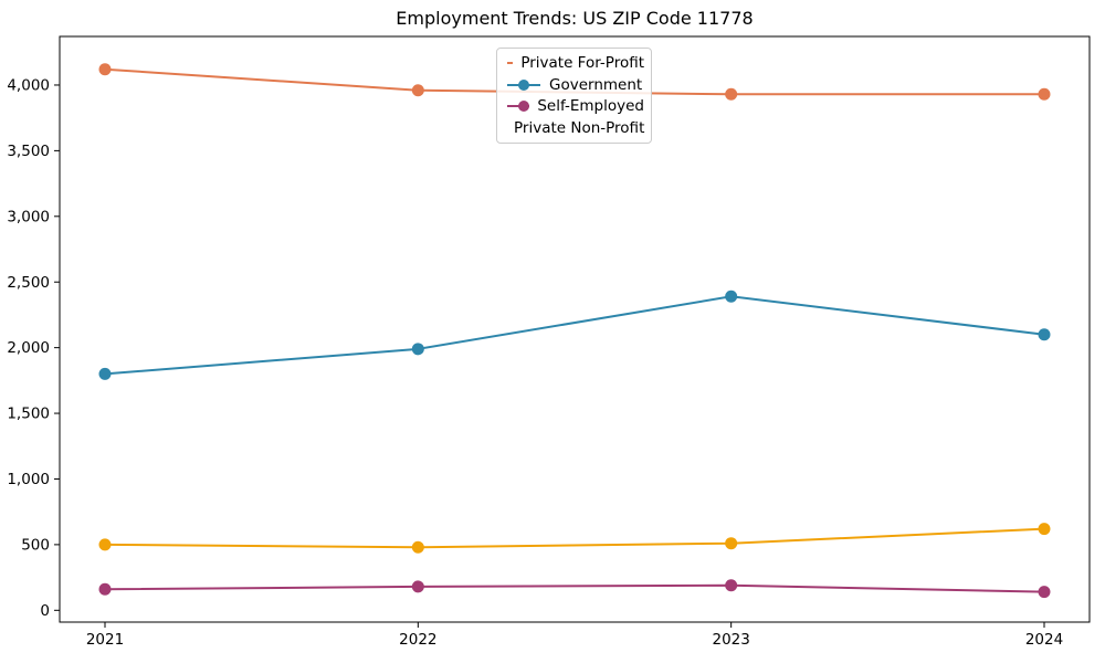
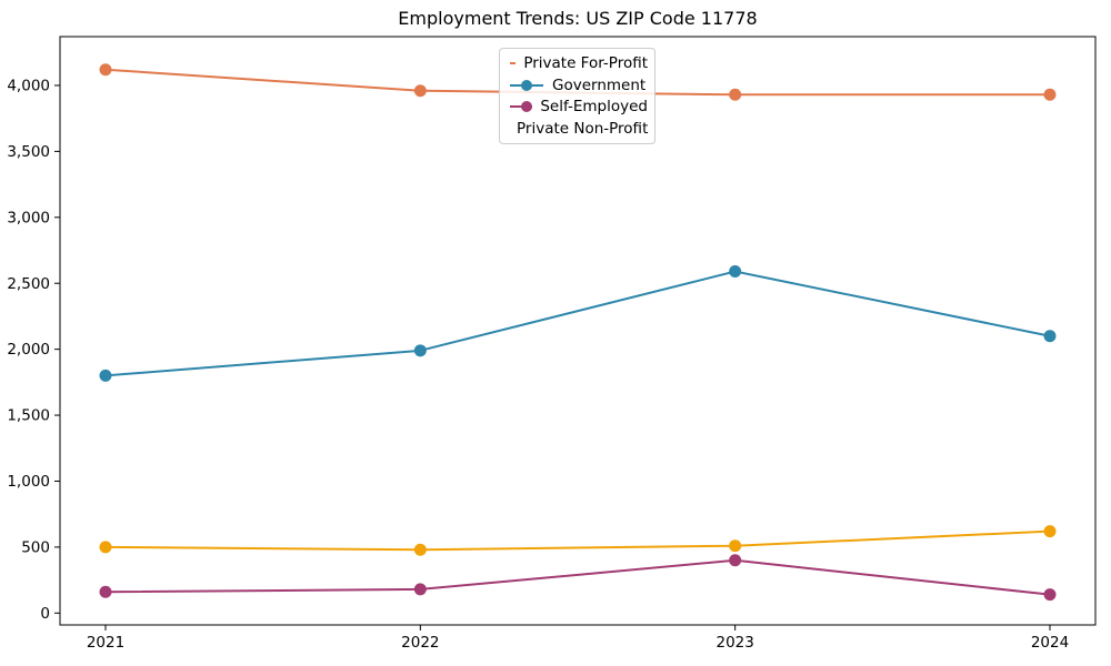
Government/2023: 2390 -> 2590
Self-Employed/2023: 190 -> 400
